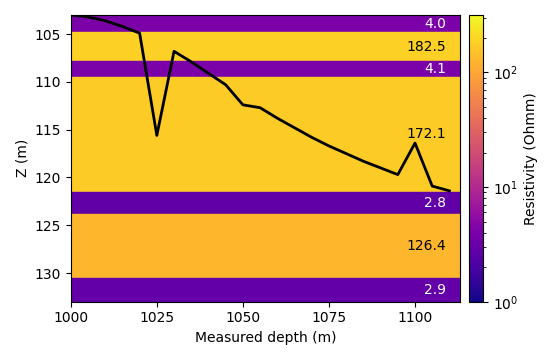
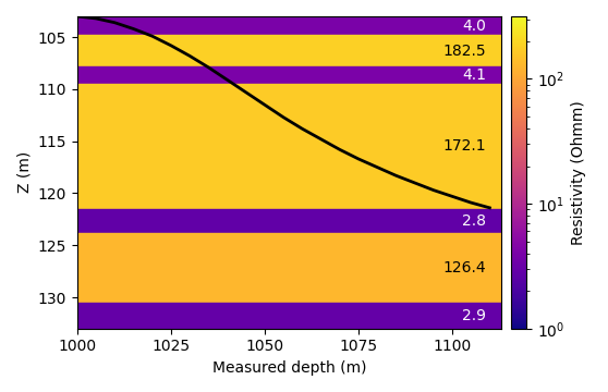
1025: 115.6 -> 105.8
1050: 112.4 -> 111.5
1100: 116.4 -> 120.3
